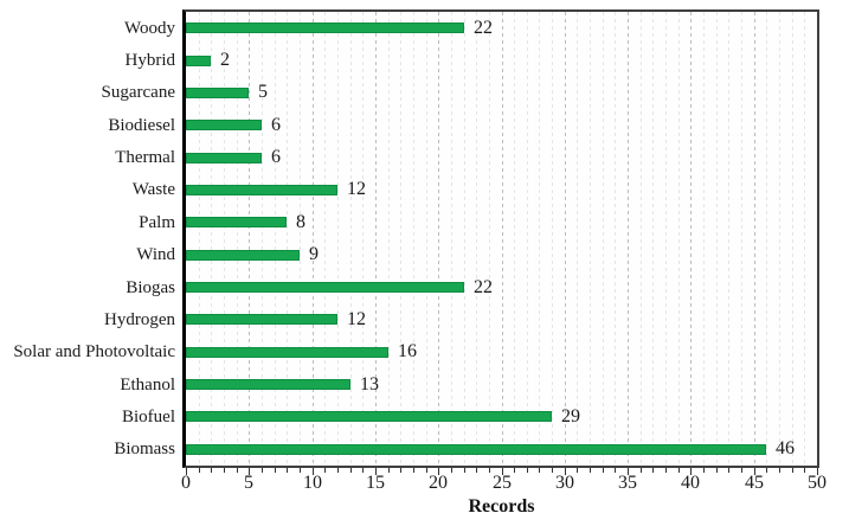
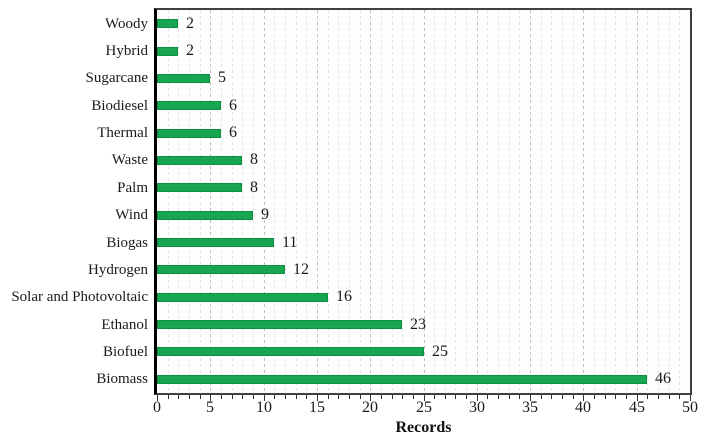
Woody: 22 -> 2
Waste: 12 -> 8
Biogas: 22 -> 11
Ethanol: 13 -> 23
Biofuel: 29 -> 25
